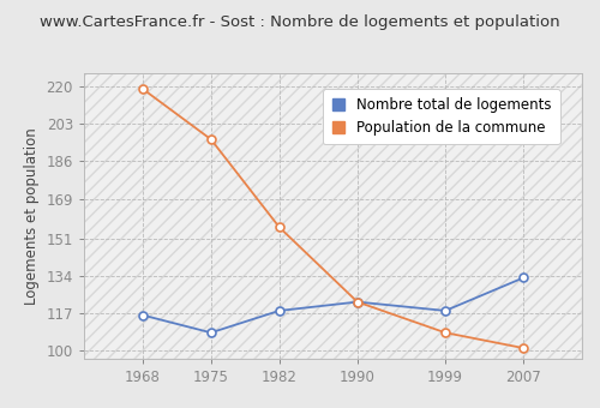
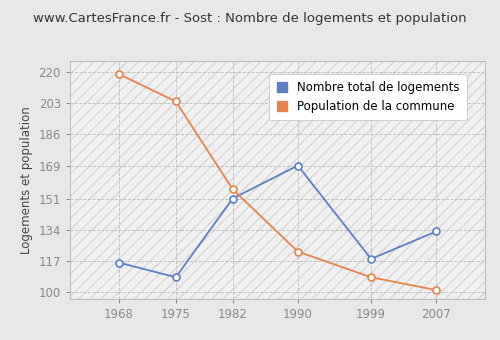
Population de la commune/1975: 196 -> 204
Nombre total de logements/1982: 118 -> 151
Nombre total de logements/1990: 122 -> 169
